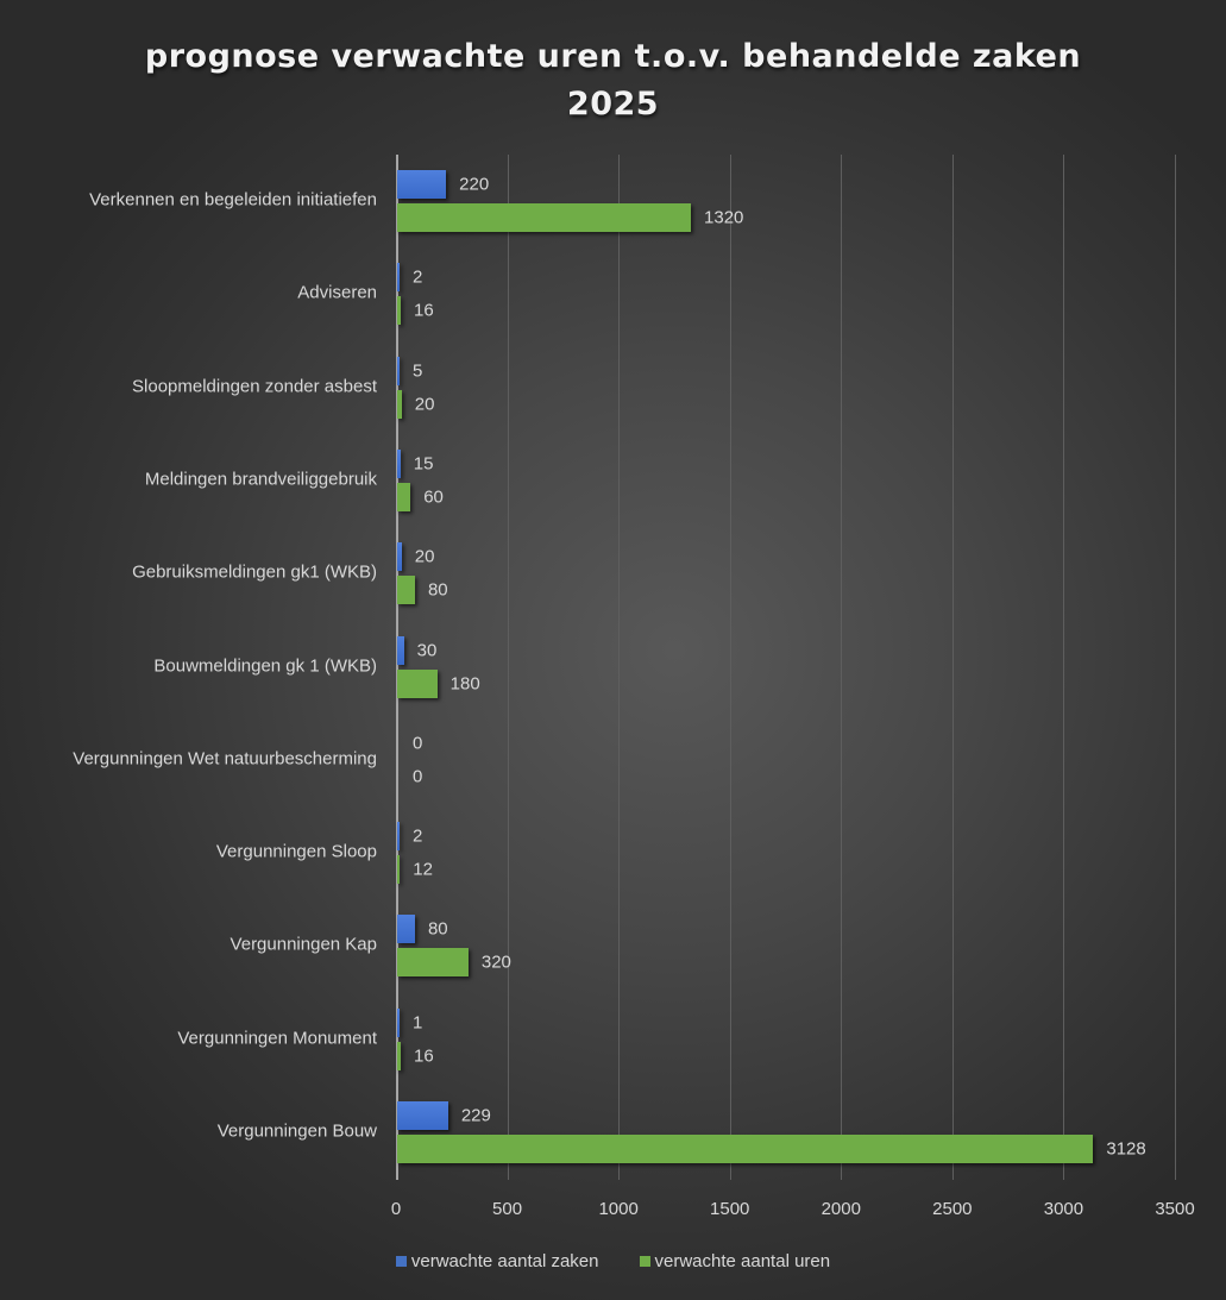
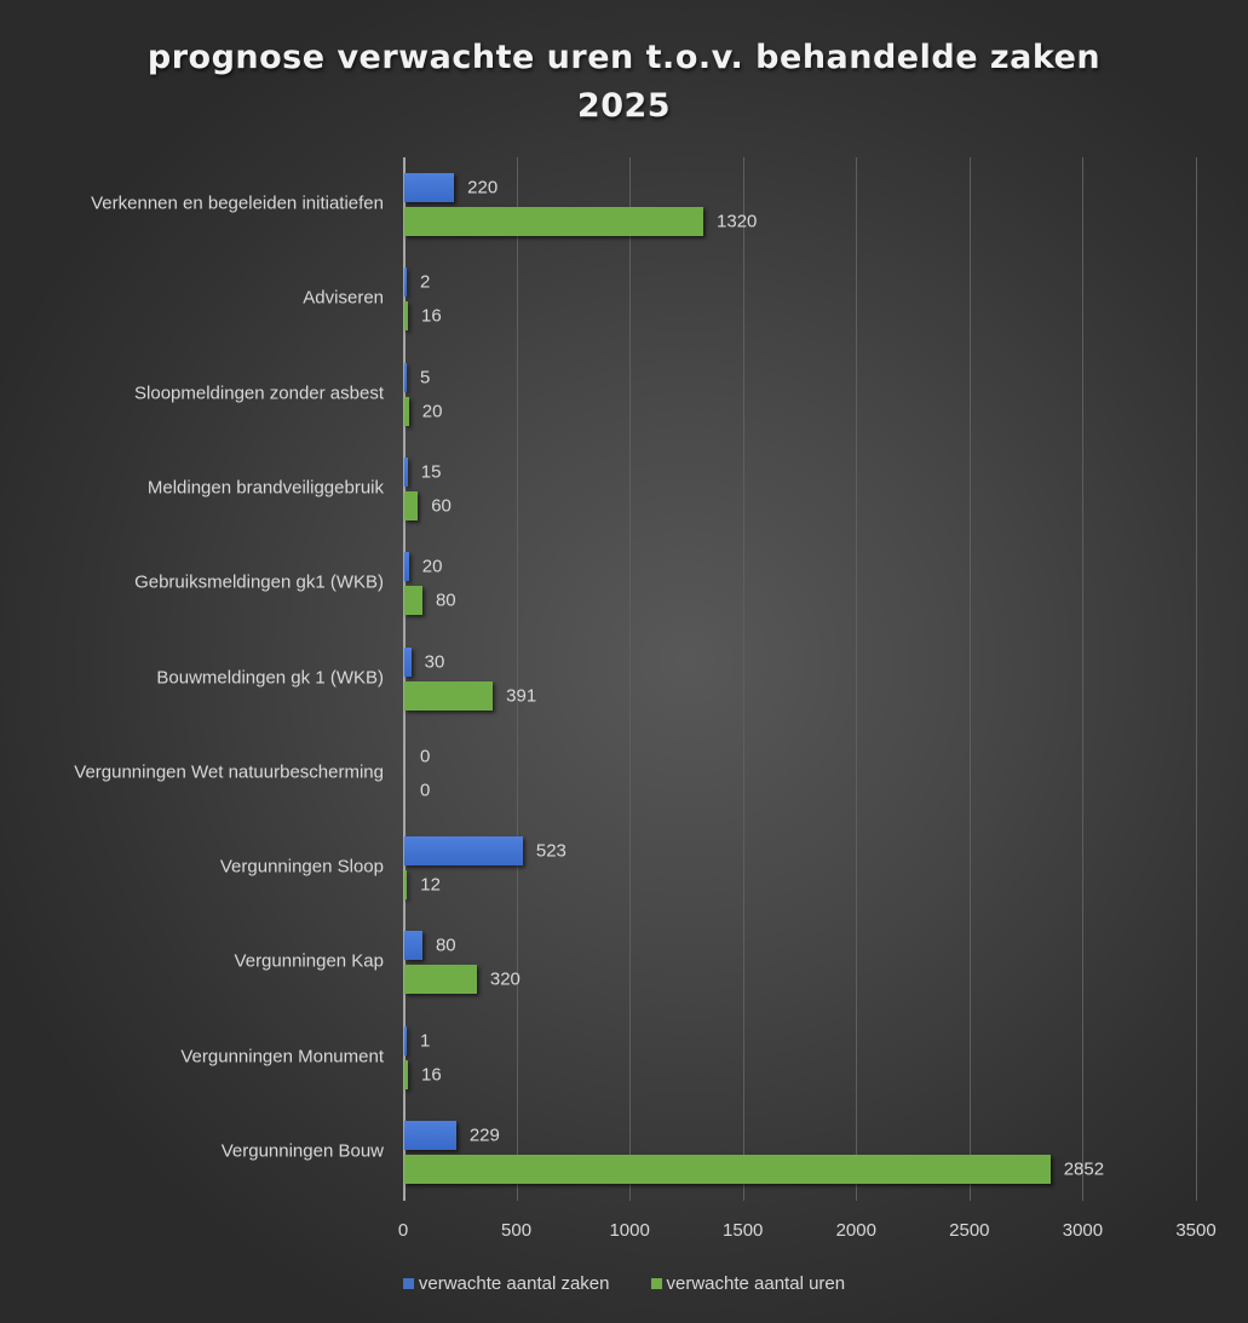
verwachte aantal uren/Bouwmeldingen gk 1 (WKB): 180 -> 391
verwachte aantal zaken/Vergunningen Sloop: 2 -> 523
verwachte aantal uren/Vergunningen Bouw: 3128 -> 2852
